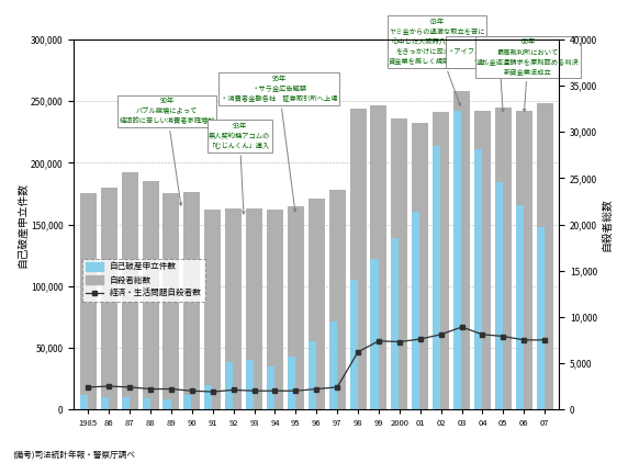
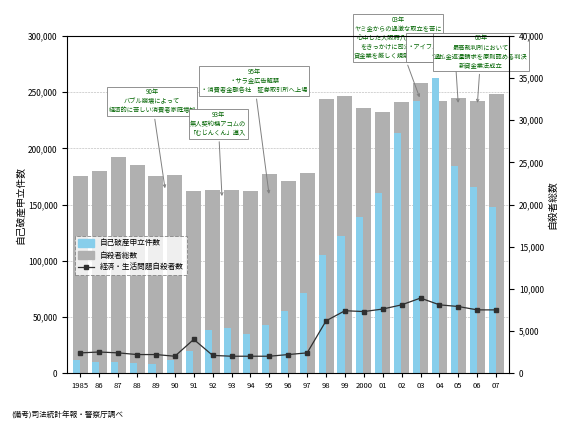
経済・生活問題自殺者数/91: 1,900 -> 4,000
自殺者総数/95: 165,000 -> 177,000
自己破産申立件数/04: 211,000 -> 263,000
